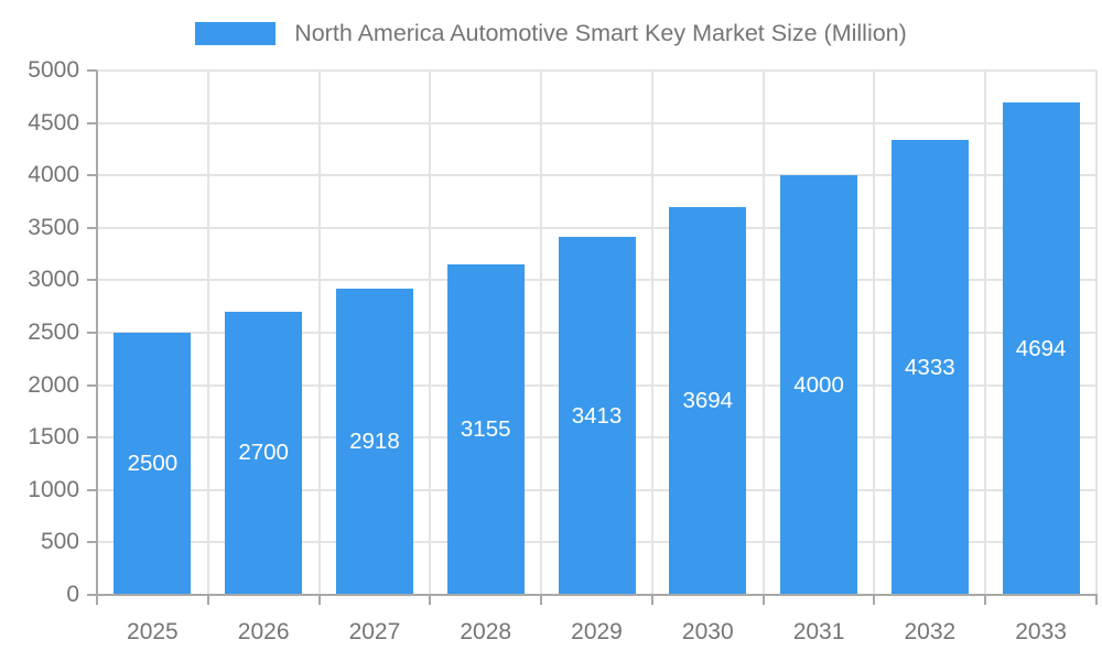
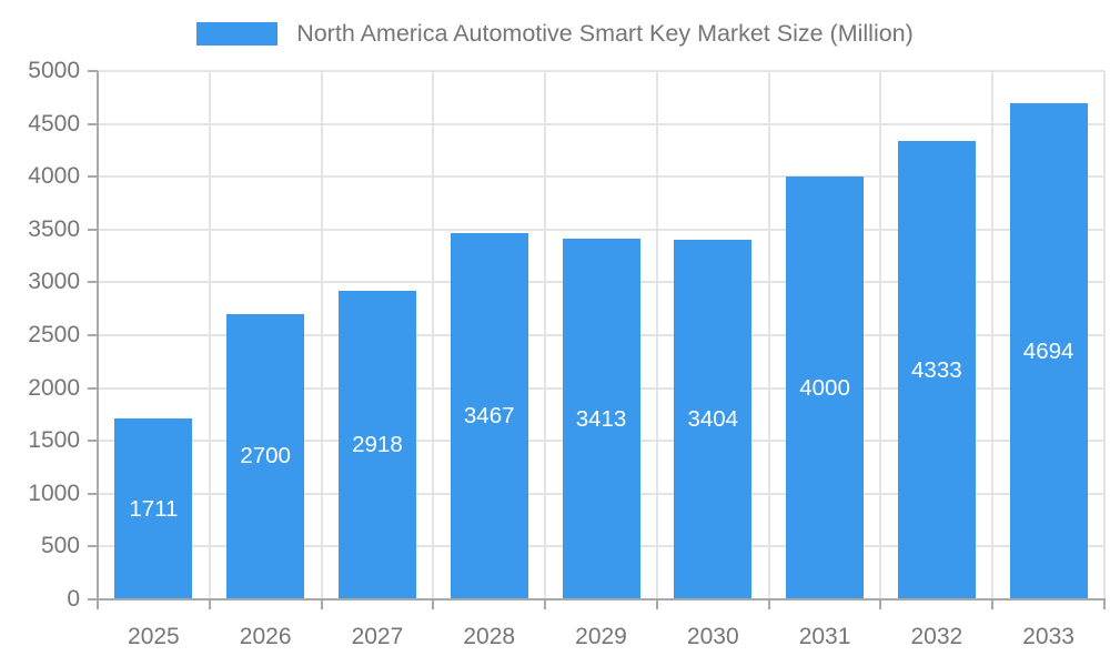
2025: 2500 -> 1711
2028: 3155 -> 3467
2030: 3694 -> 3404
